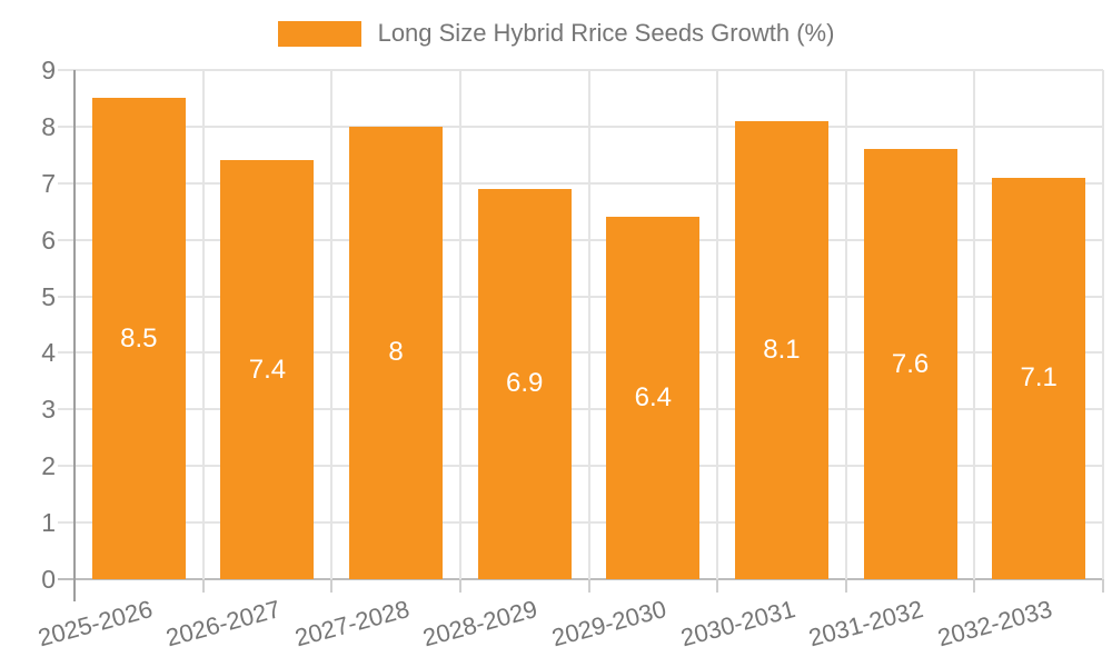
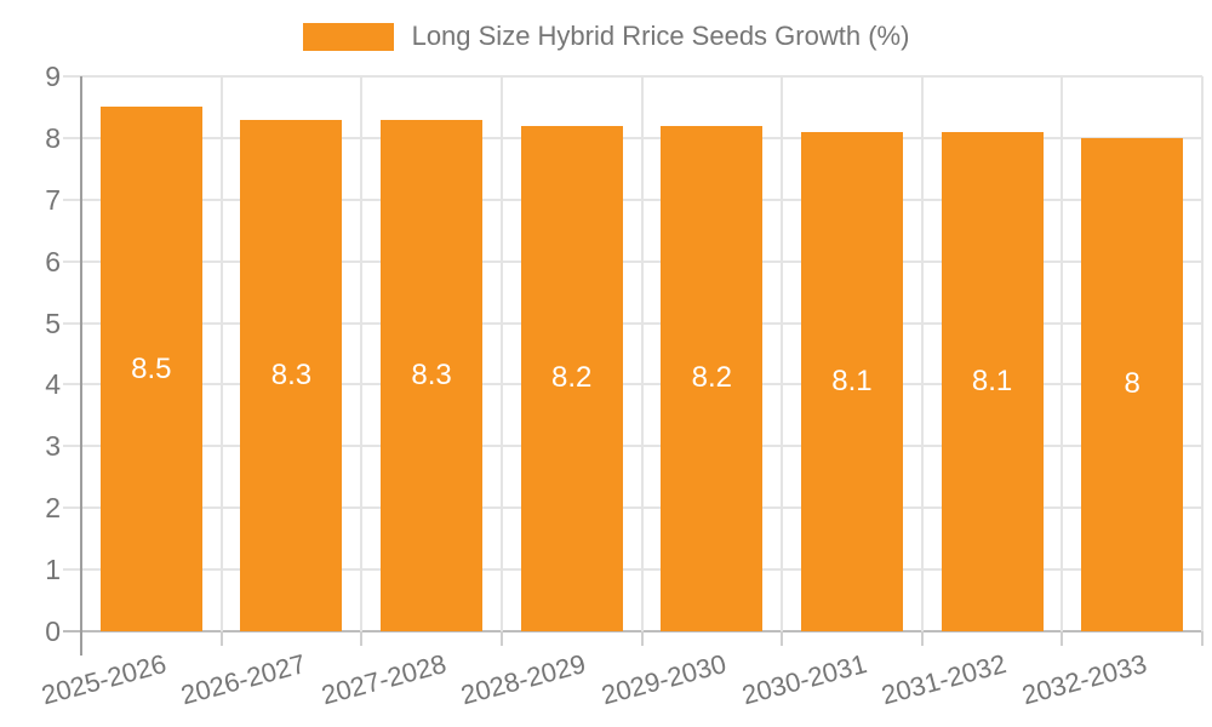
2026-2027: 7.4 -> 8.3
2027-2028: 8 -> 8.3
2028-2029: 6.9 -> 8.2
2029-2030: 6.4 -> 8.2
2031-2032: 7.6 -> 8.1
2032-2033: 7.1 -> 8
